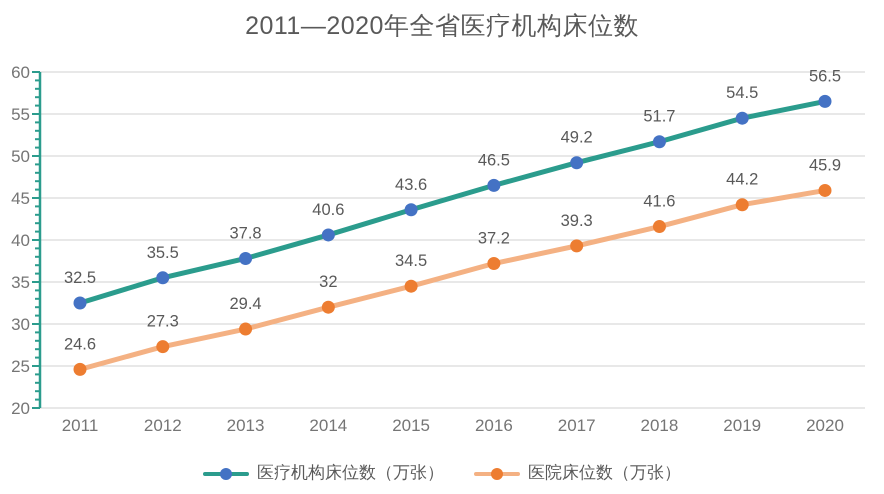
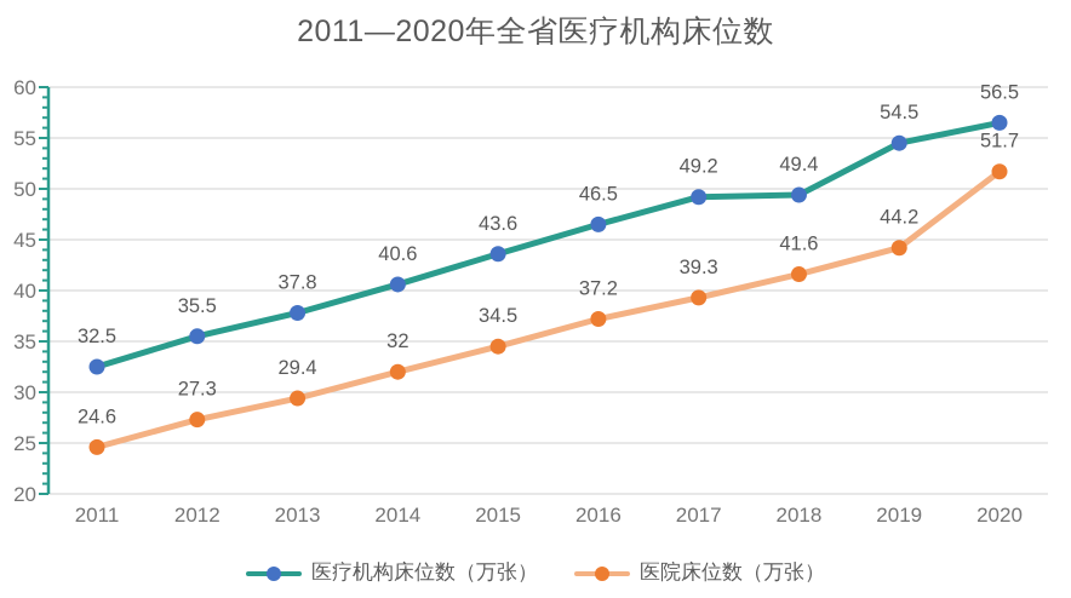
医疗机构床位数（万张）/2018: 51.7 -> 49.4
医院床位数（万张）/2020: 45.9 -> 51.7
